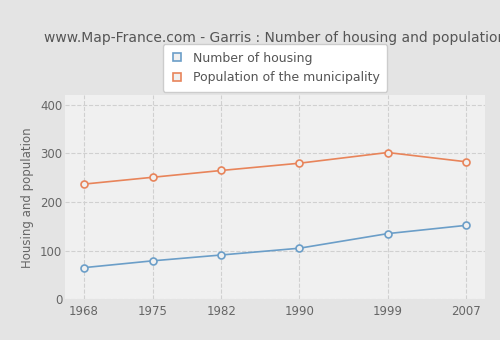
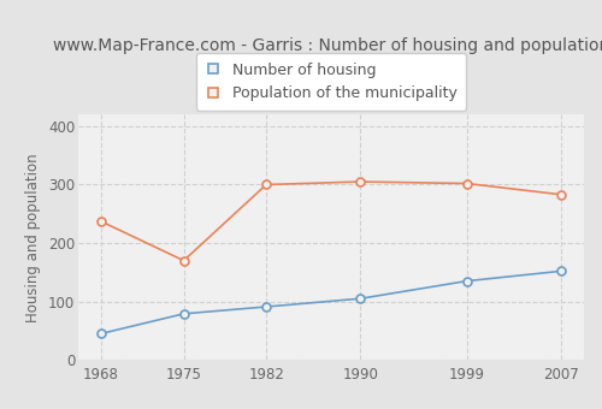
Number of housing/1968: 65 -> 45
Population of the municipality/1975: 251 -> 170
Population of the municipality/1982: 265 -> 300
Population of the municipality/1990: 280 -> 305
